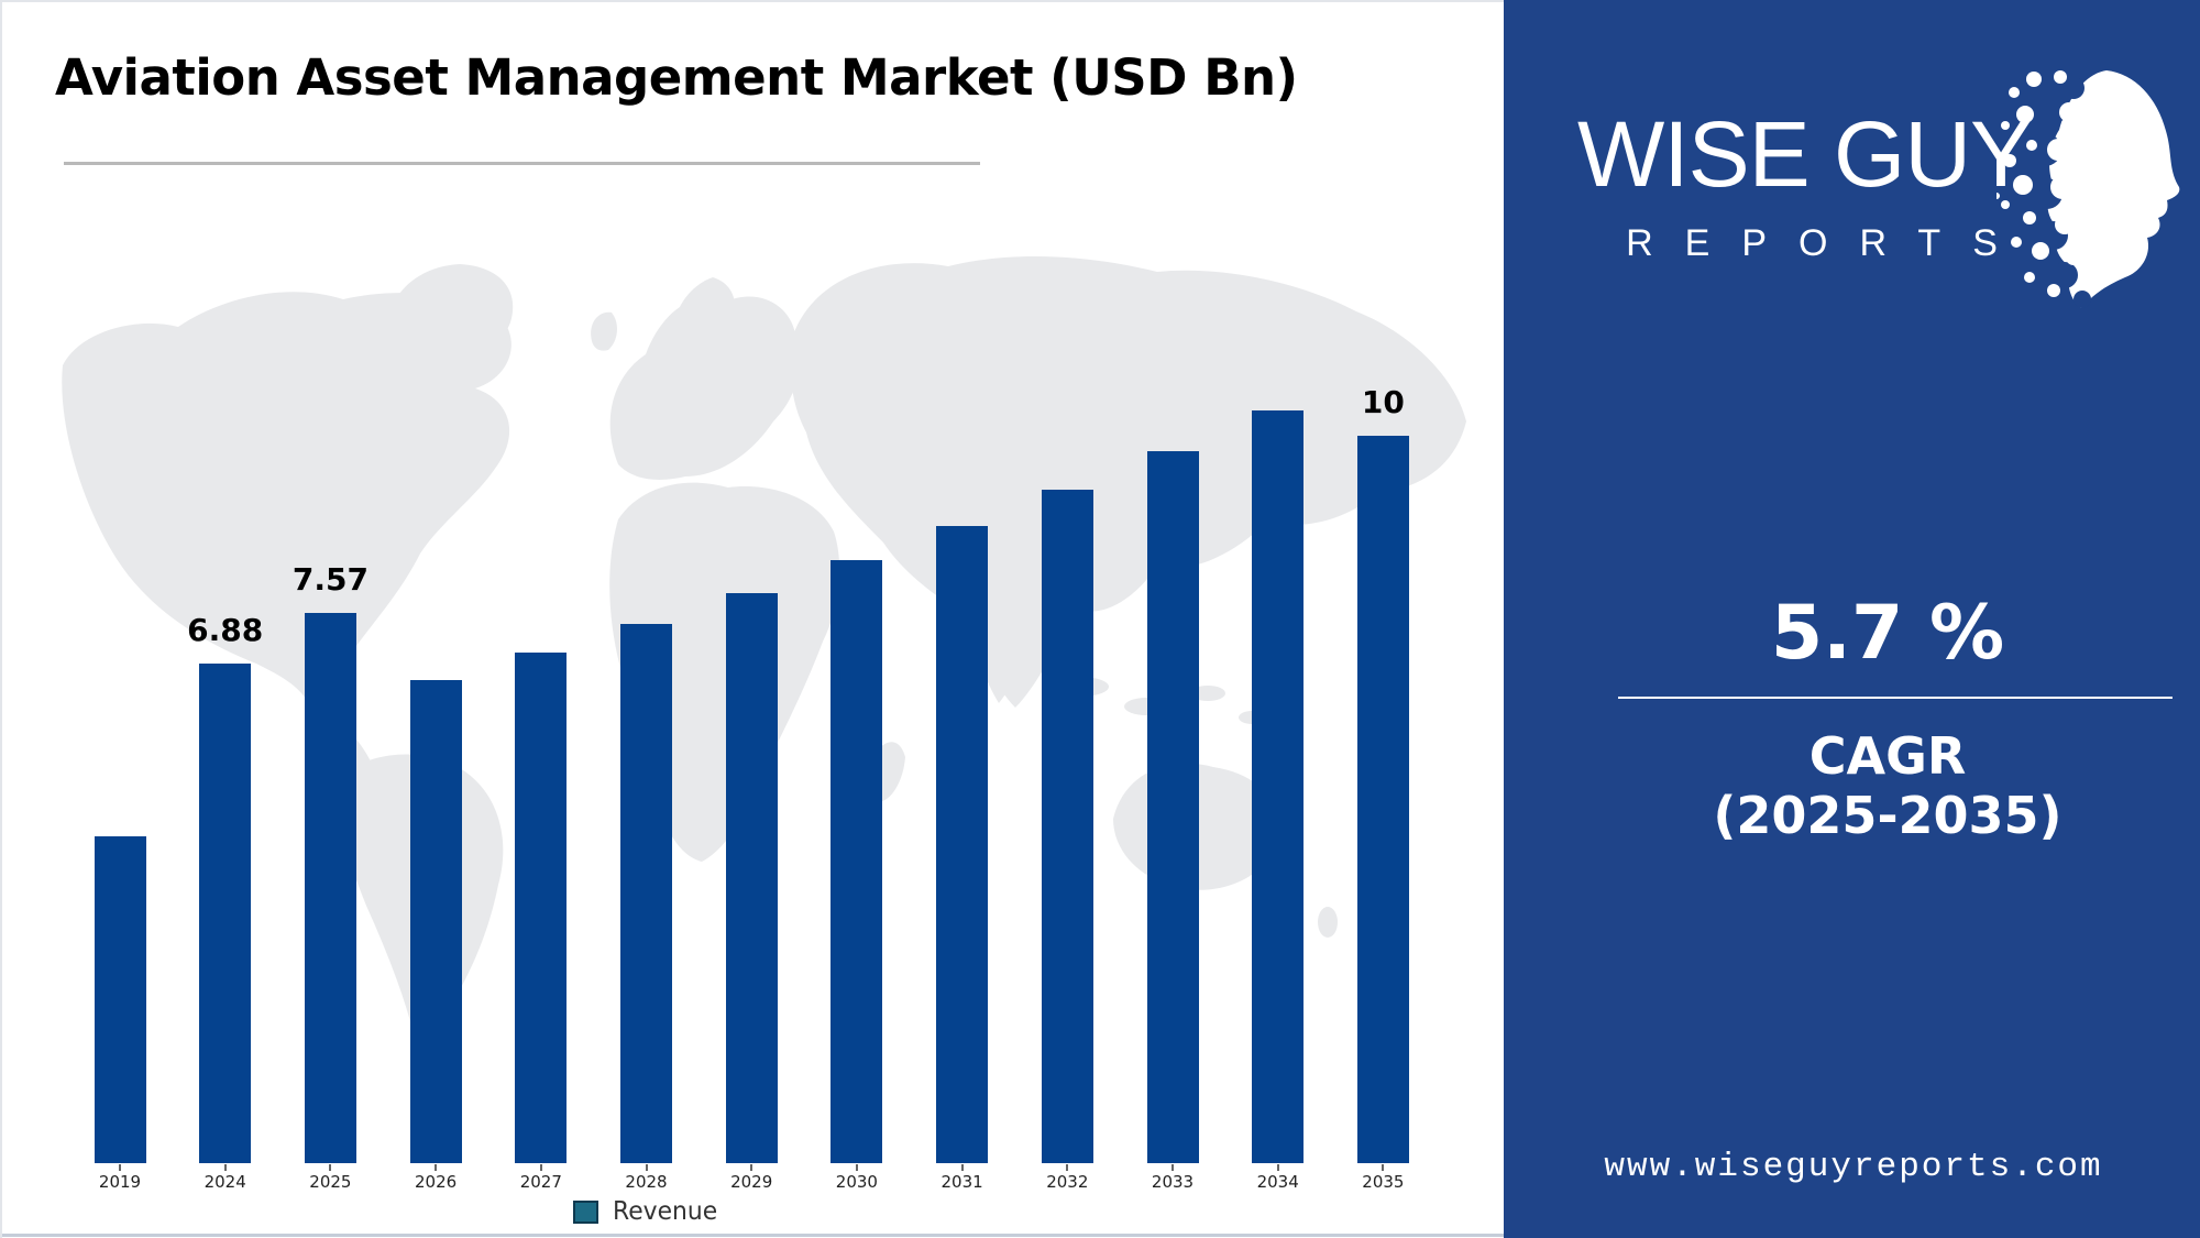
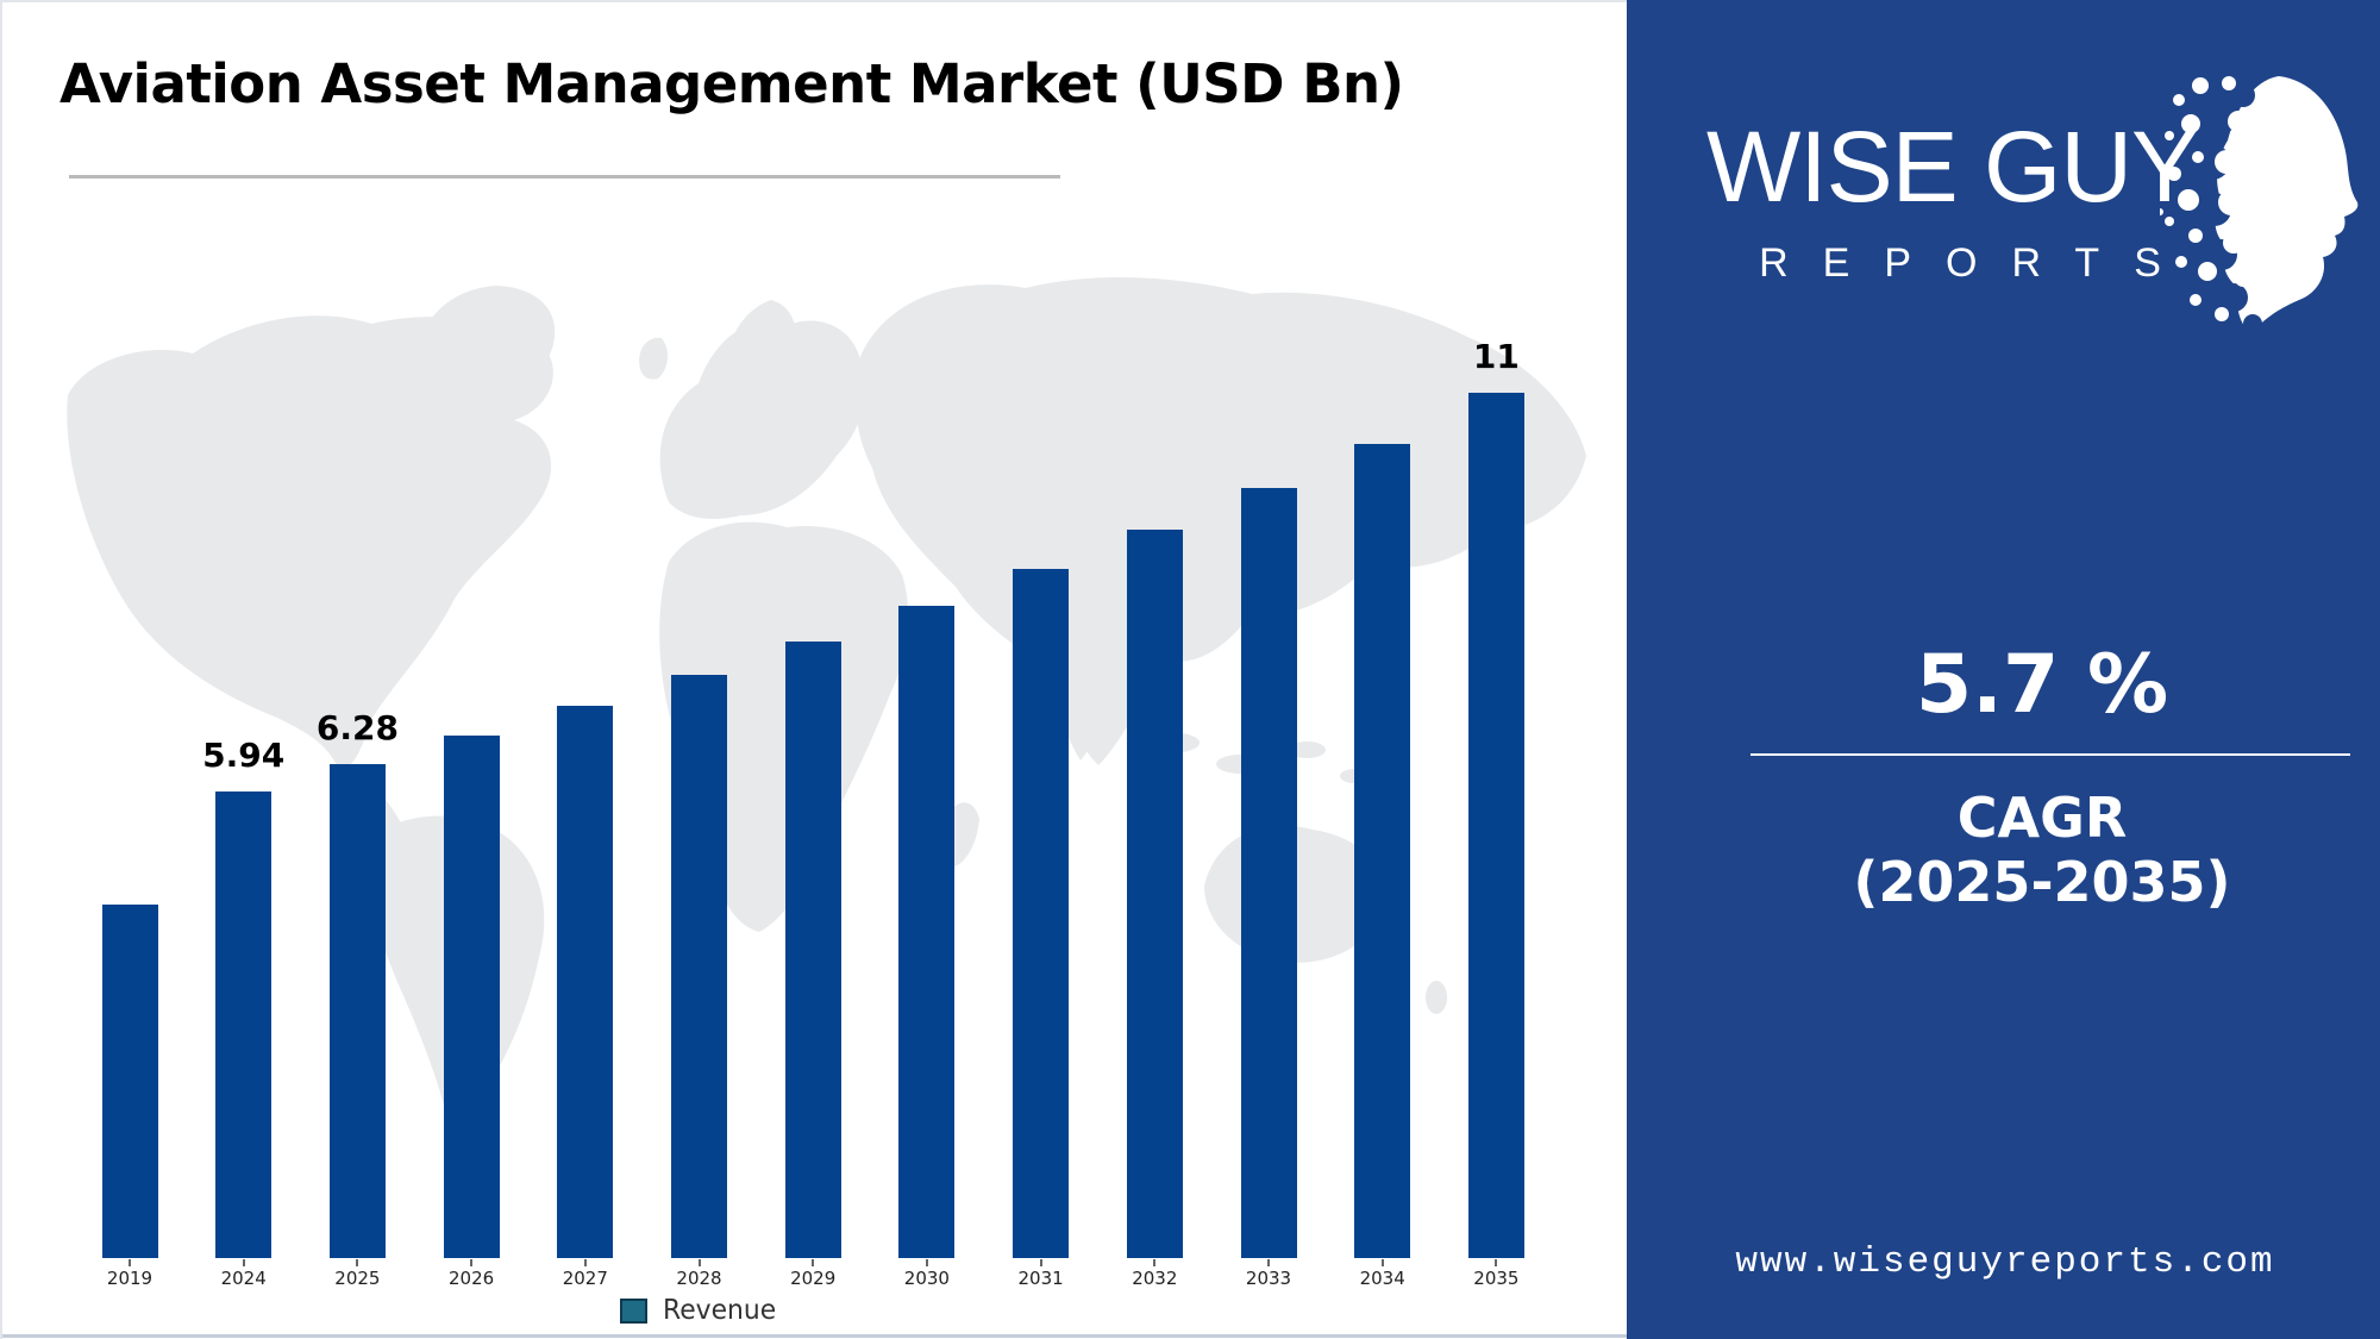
2024: 6.88 -> 5.94
2025: 7.57 -> 6.28
2035: 10 -> 11
